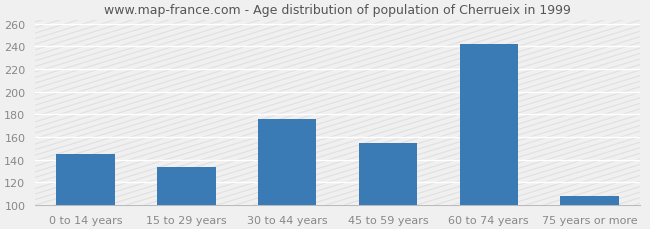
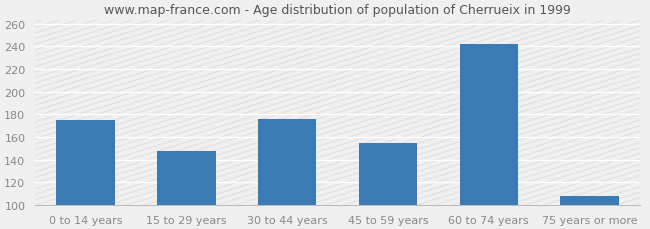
0 to 14 years: 145 -> 175
15 to 29 years: 134 -> 148
